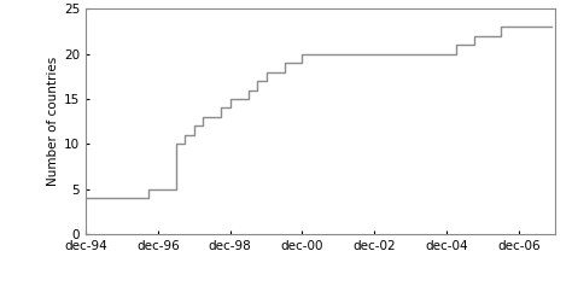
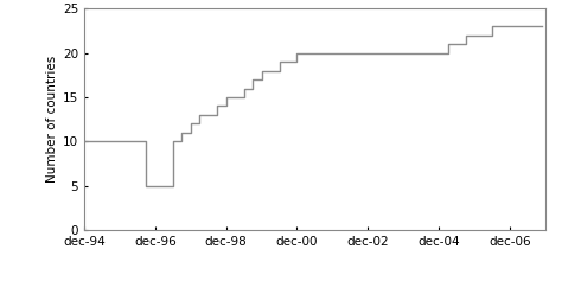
dec-94: 4 -> 10
